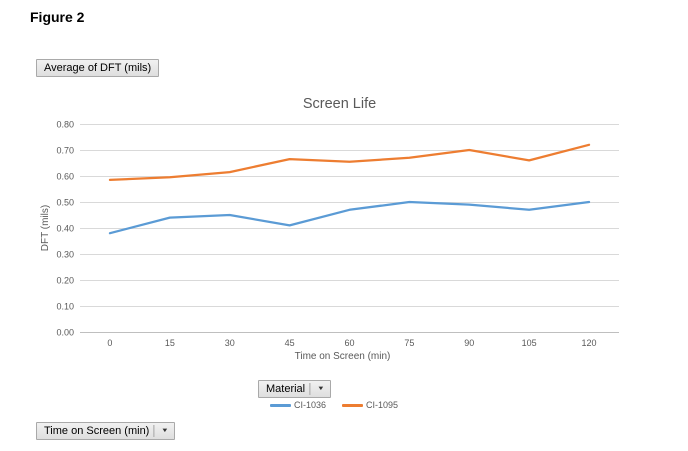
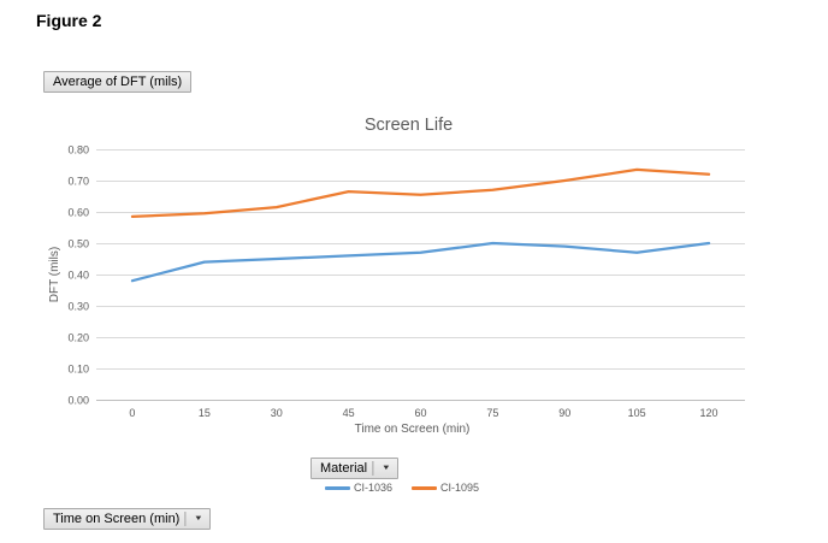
CI-1036/45: 0.41 -> 0.46
CI-1095/105: 0.66 -> 0.73
